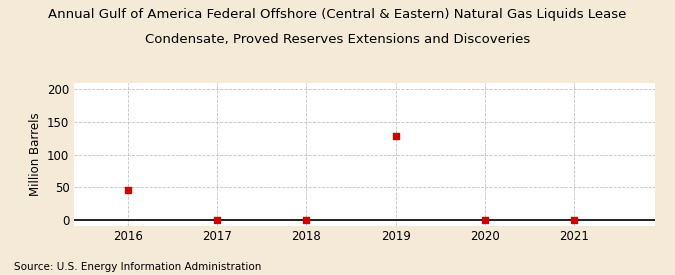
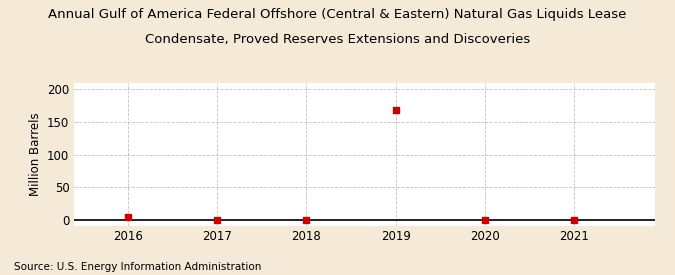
2016: 46 -> 5
2019: 128 -> 168
